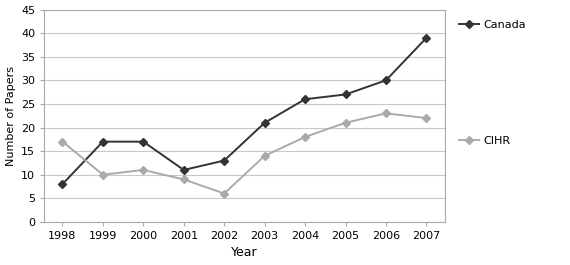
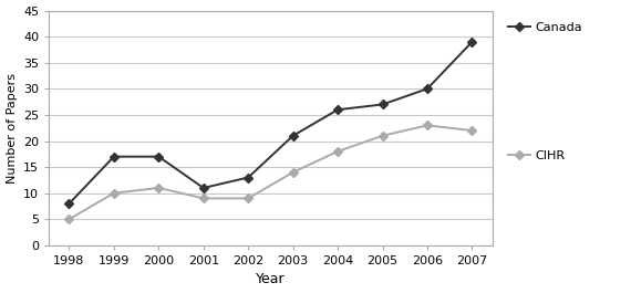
CIHR/1998: 17 -> 5
CIHR/2002: 6 -> 9
